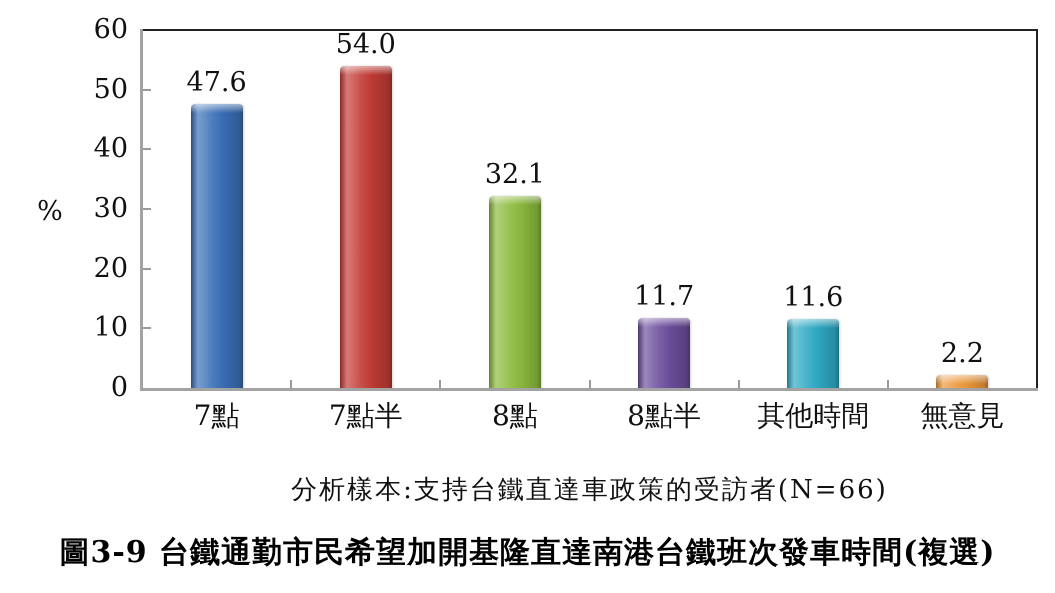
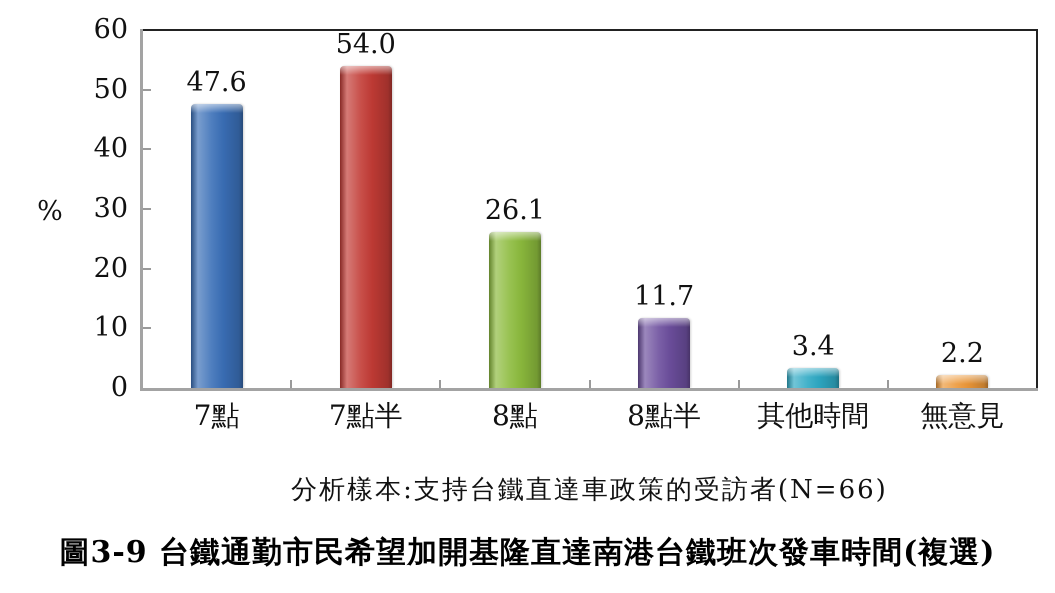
8點: 32.1 -> 26.1
其他時間: 11.6 -> 3.4
